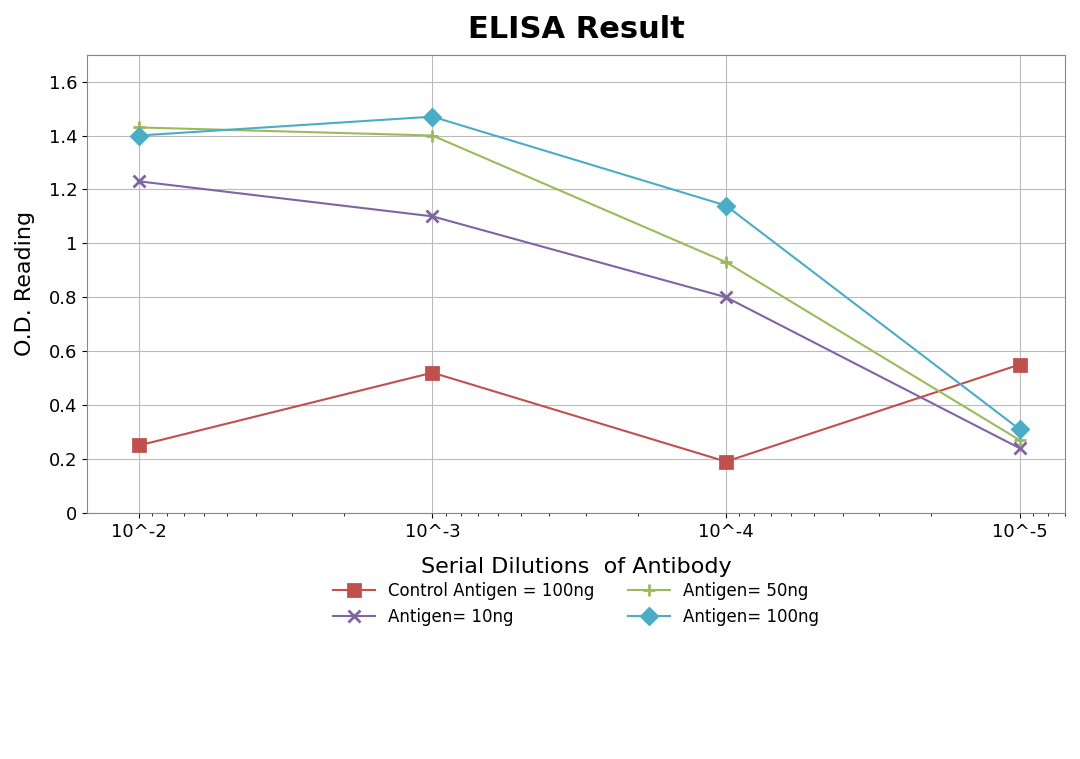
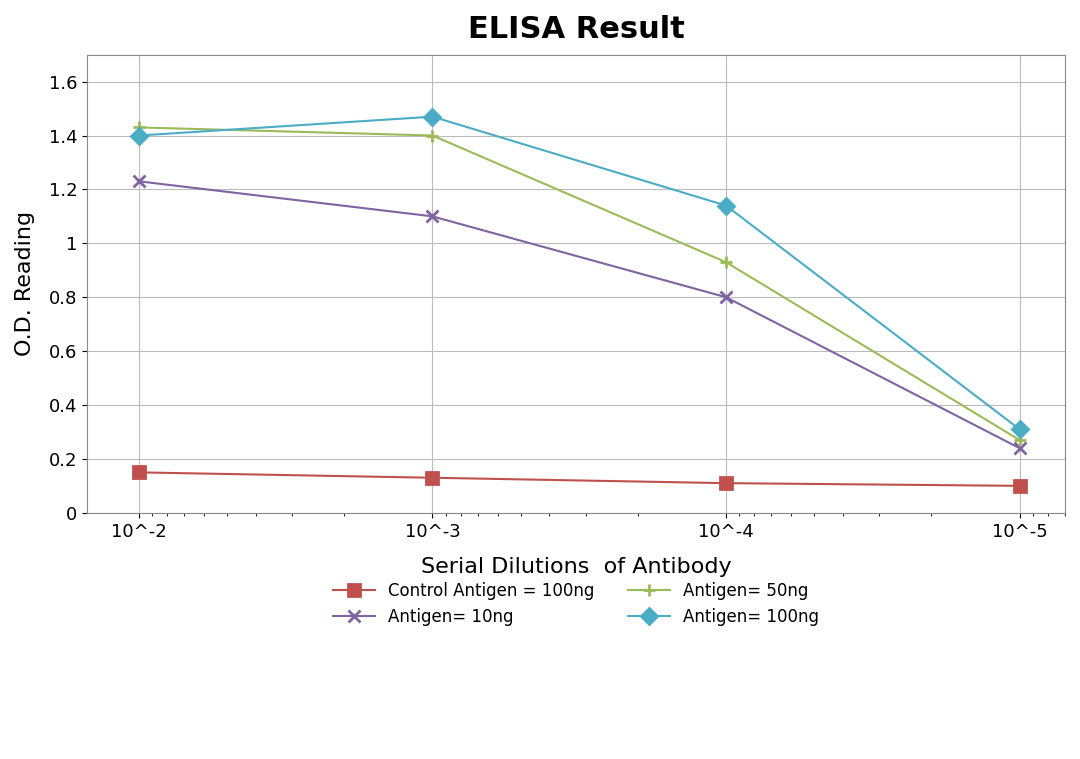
Control Antigen = 100ng/10^-2: 0.25 -> 0.15
Control Antigen = 100ng/10^-3: 0.52 -> 0.13
Control Antigen = 100ng/10^-4: 0.19 -> 0.11
Control Antigen = 100ng/10^-5: 0.55 -> 0.10
